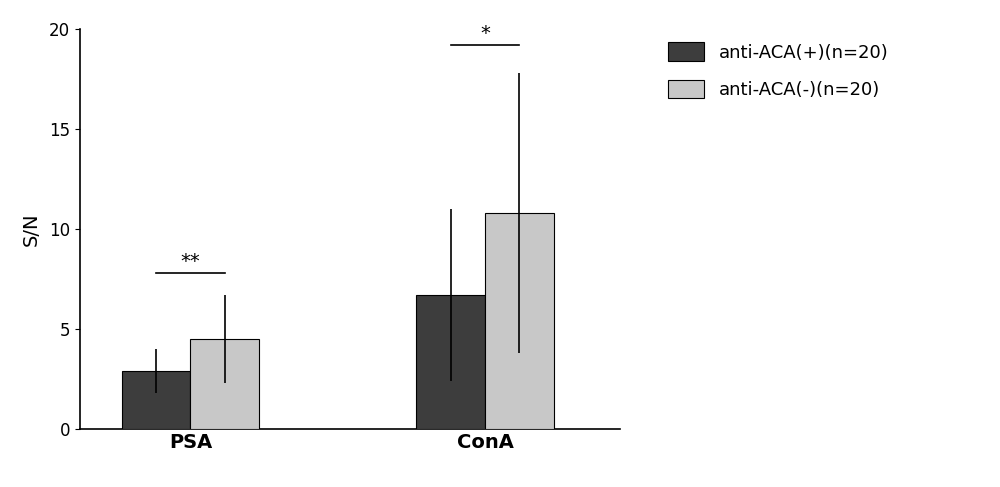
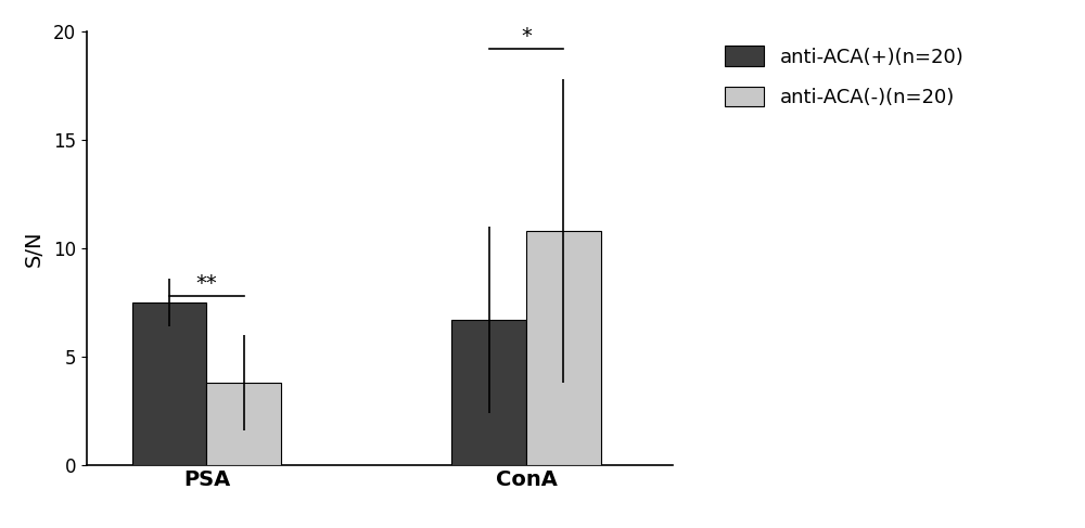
anti-ACA(+)(n=20)/PSA: 2.9 -> 7.5
anti-ACA(-)(n=20)/PSA: 4.5 -> 3.8
